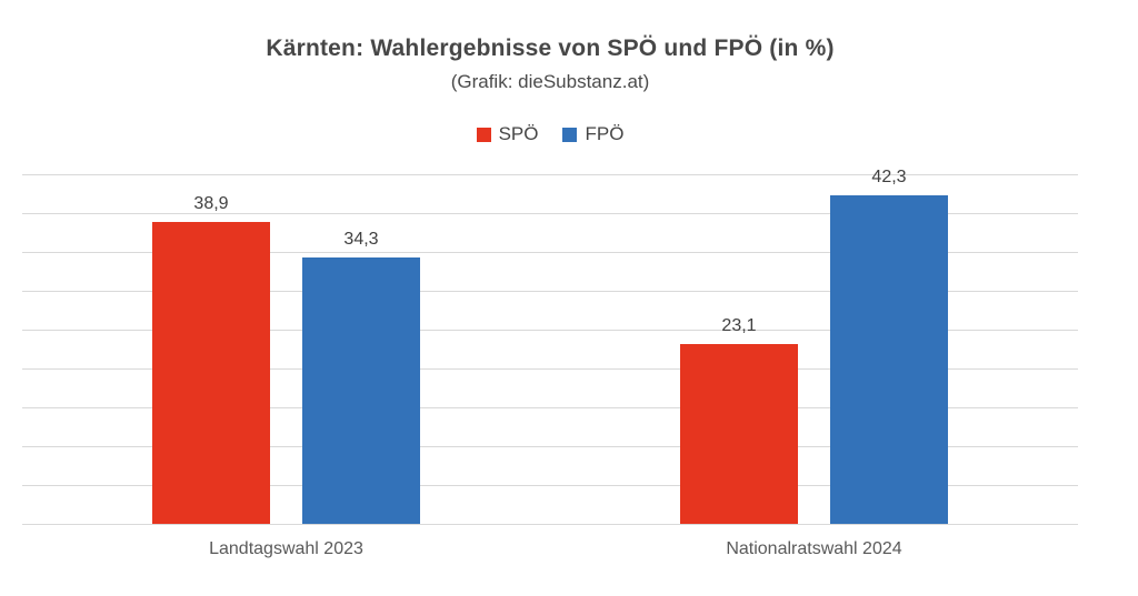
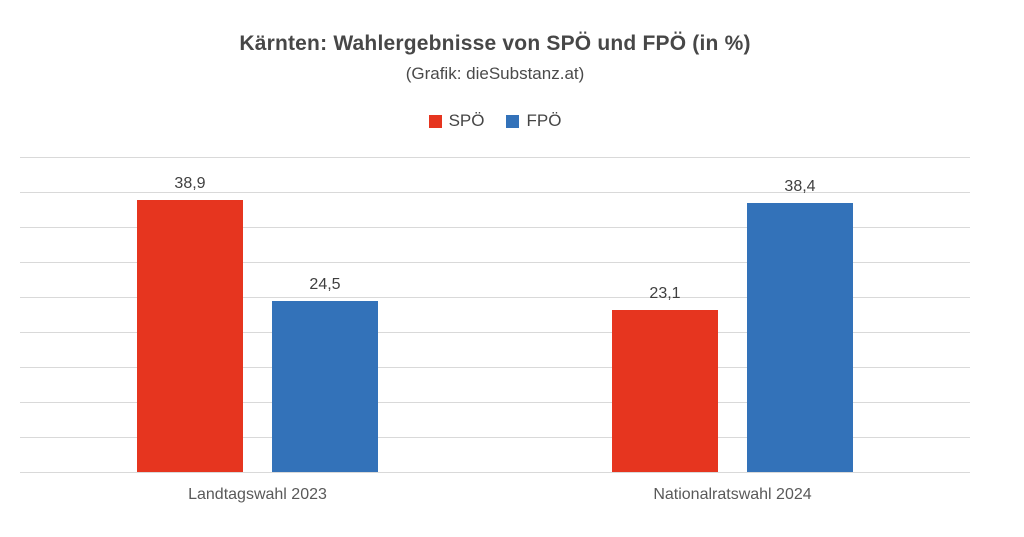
FPÖ/Landtagswahl 2023: 34,3 -> 24,5
FPÖ/Nationalratswahl 2024: 42,3 -> 38,4
